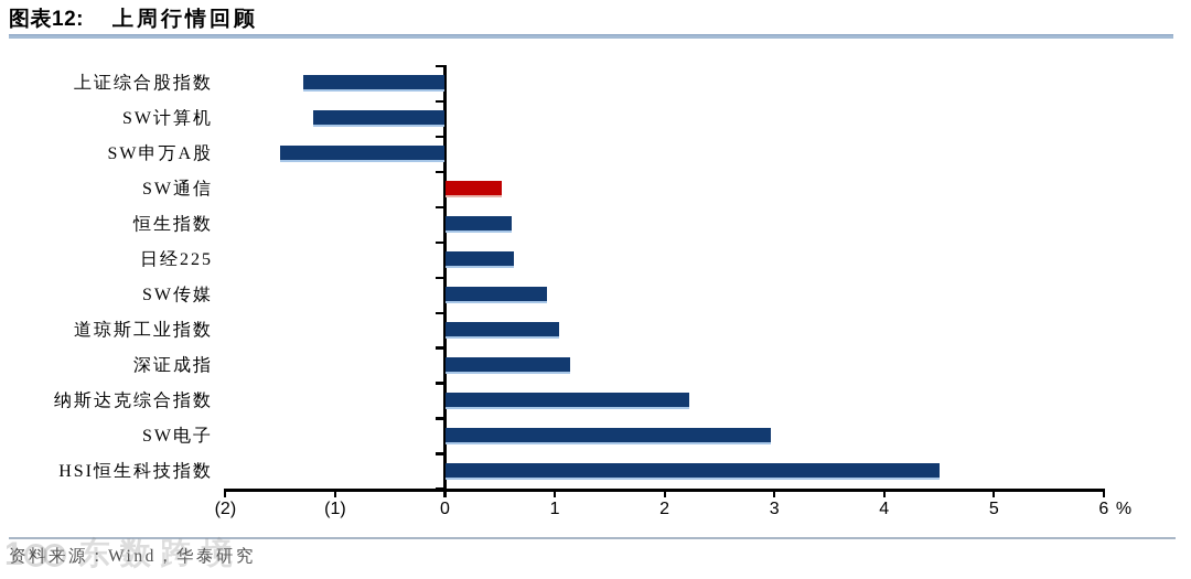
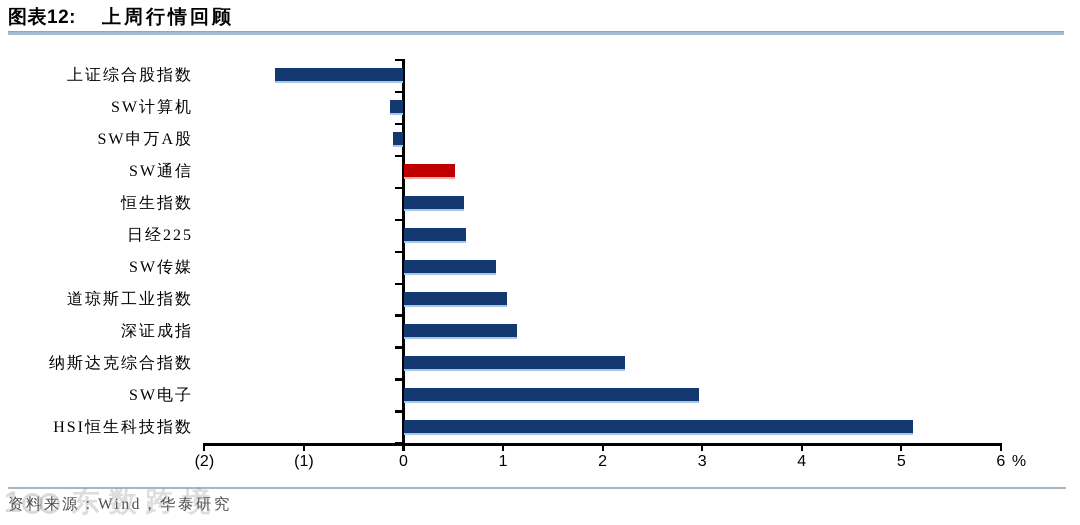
SW计算机: -1.2 -> -0.1
SW申万A股: -1.5 -> -0.1
HSI恒生科技指数: 4.5 -> 5.1
